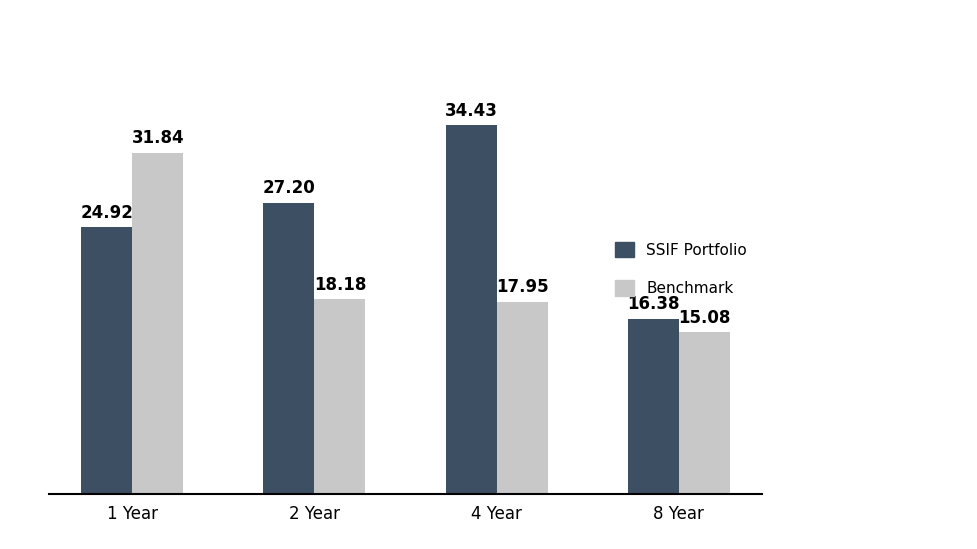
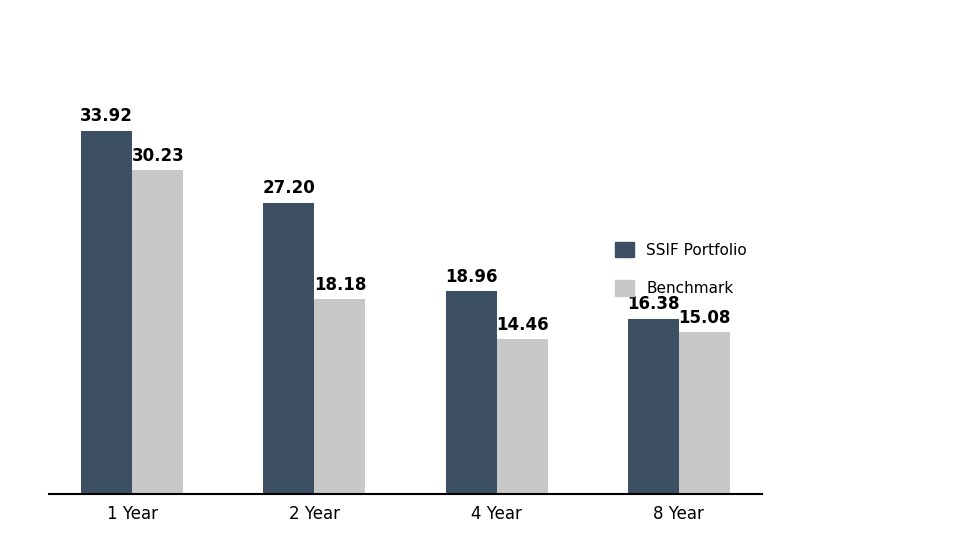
SSIF Portfolio/1 Year: 24.92 -> 33.92
Benchmark/1 Year: 31.84 -> 30.23
SSIF Portfolio/4 Year: 34.43 -> 18.96
Benchmark/4 Year: 17.95 -> 14.46
